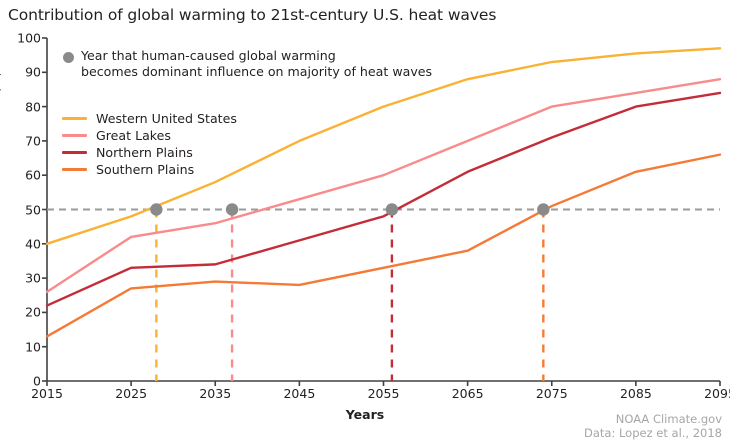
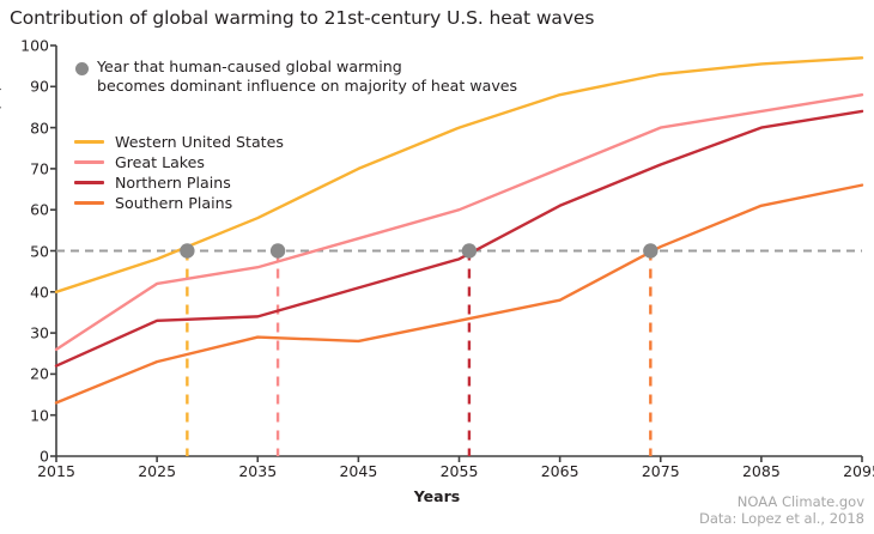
Southern Plains/2025: 27 -> 23
